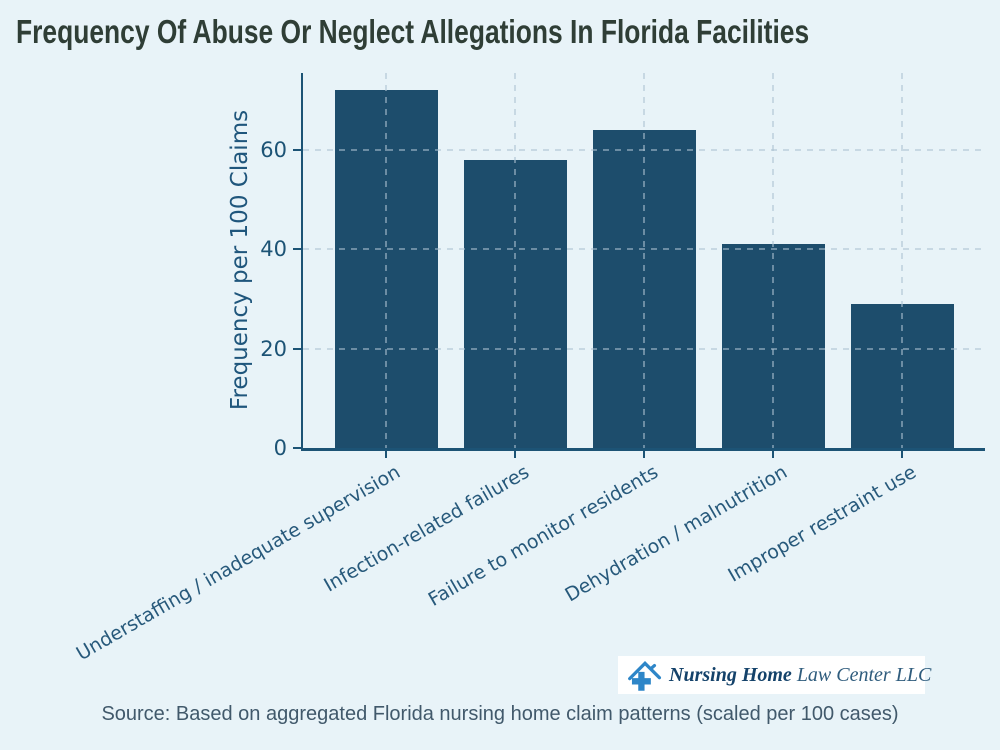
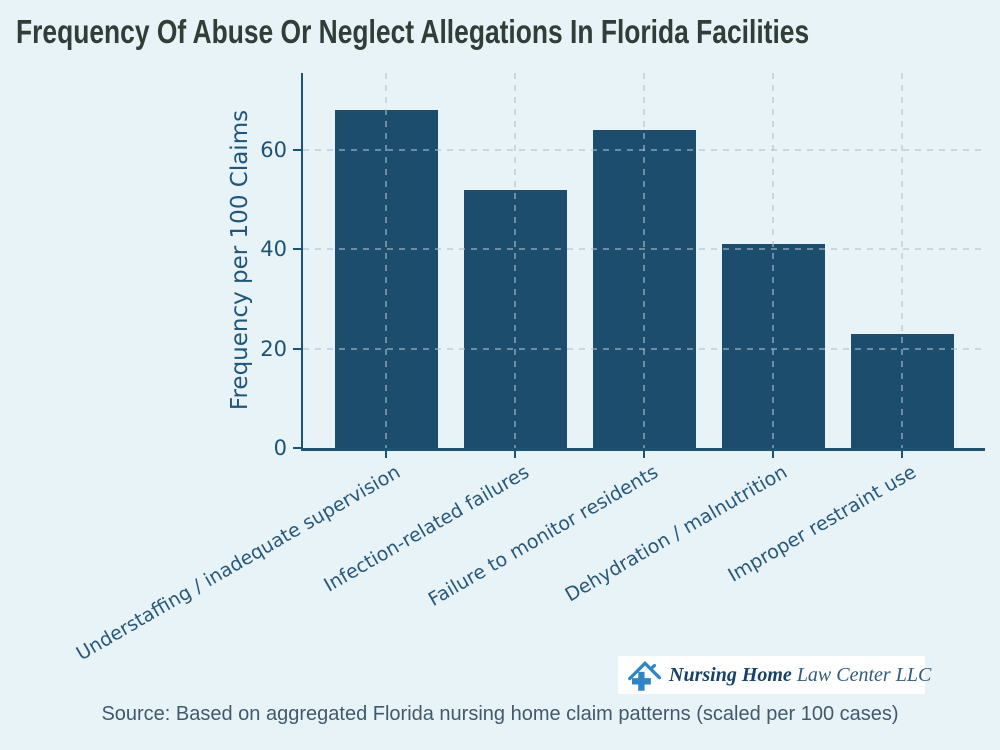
Understaffing / inadequate supervision: 72 -> 68
Infection-related failures: 58 -> 52
Improper restraint use: 29 -> 23
